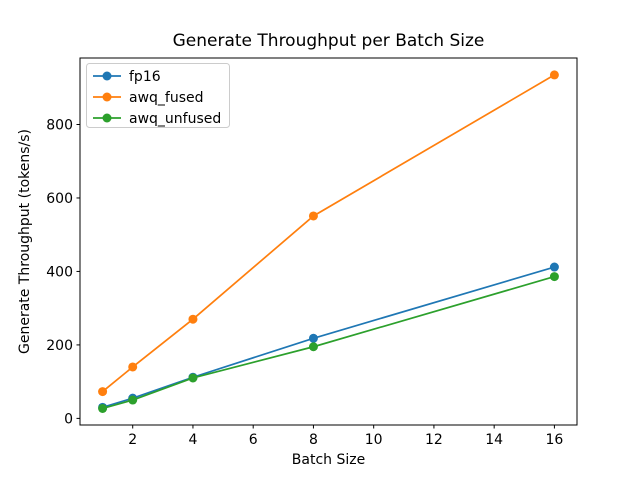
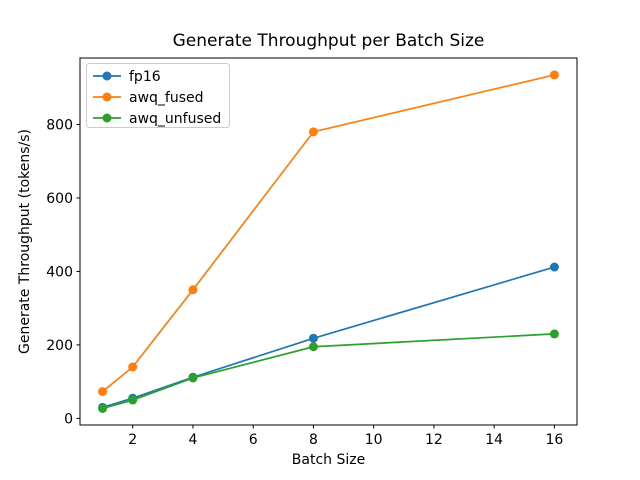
awq_fused/4: 270 -> 350
awq_fused/8: 550 -> 780
awq_unfused/16: 390 -> 230
